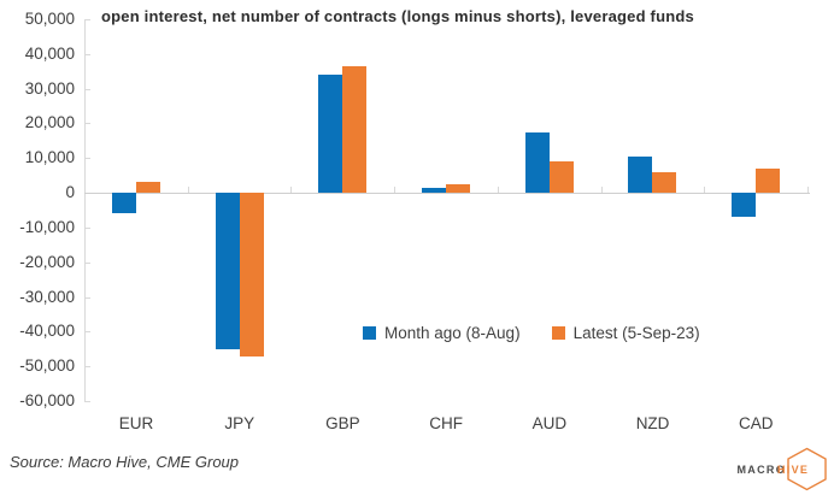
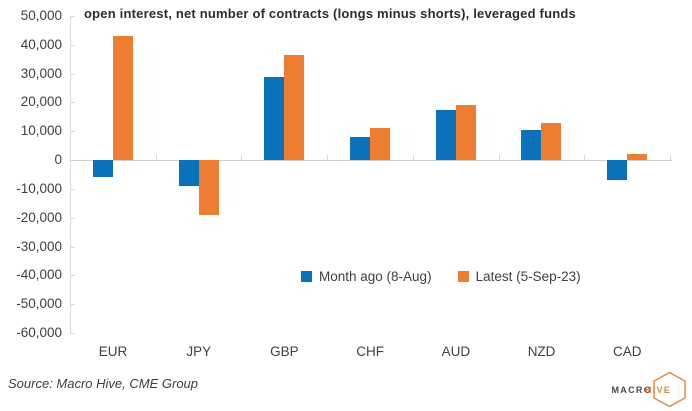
Latest (5-Sep-23)/EUR: 3000 -> 43000
Month ago (8-Aug)/JPY: -45000 -> -9000
Latest (5-Sep-23)/JPY: -47000 -> -19000
Month ago (8-Aug)/GBP: 34000 -> 29000
Month ago (8-Aug)/CHF: 2000 -> 8000
Latest (5-Sep-23)/CHF: 2000 -> 11000
Latest (5-Sep-23)/AUD: 9000 -> 19000
Latest (5-Sep-23)/NZD: 6000 -> 13000
Latest (5-Sep-23)/CAD: 7000 -> 2000
